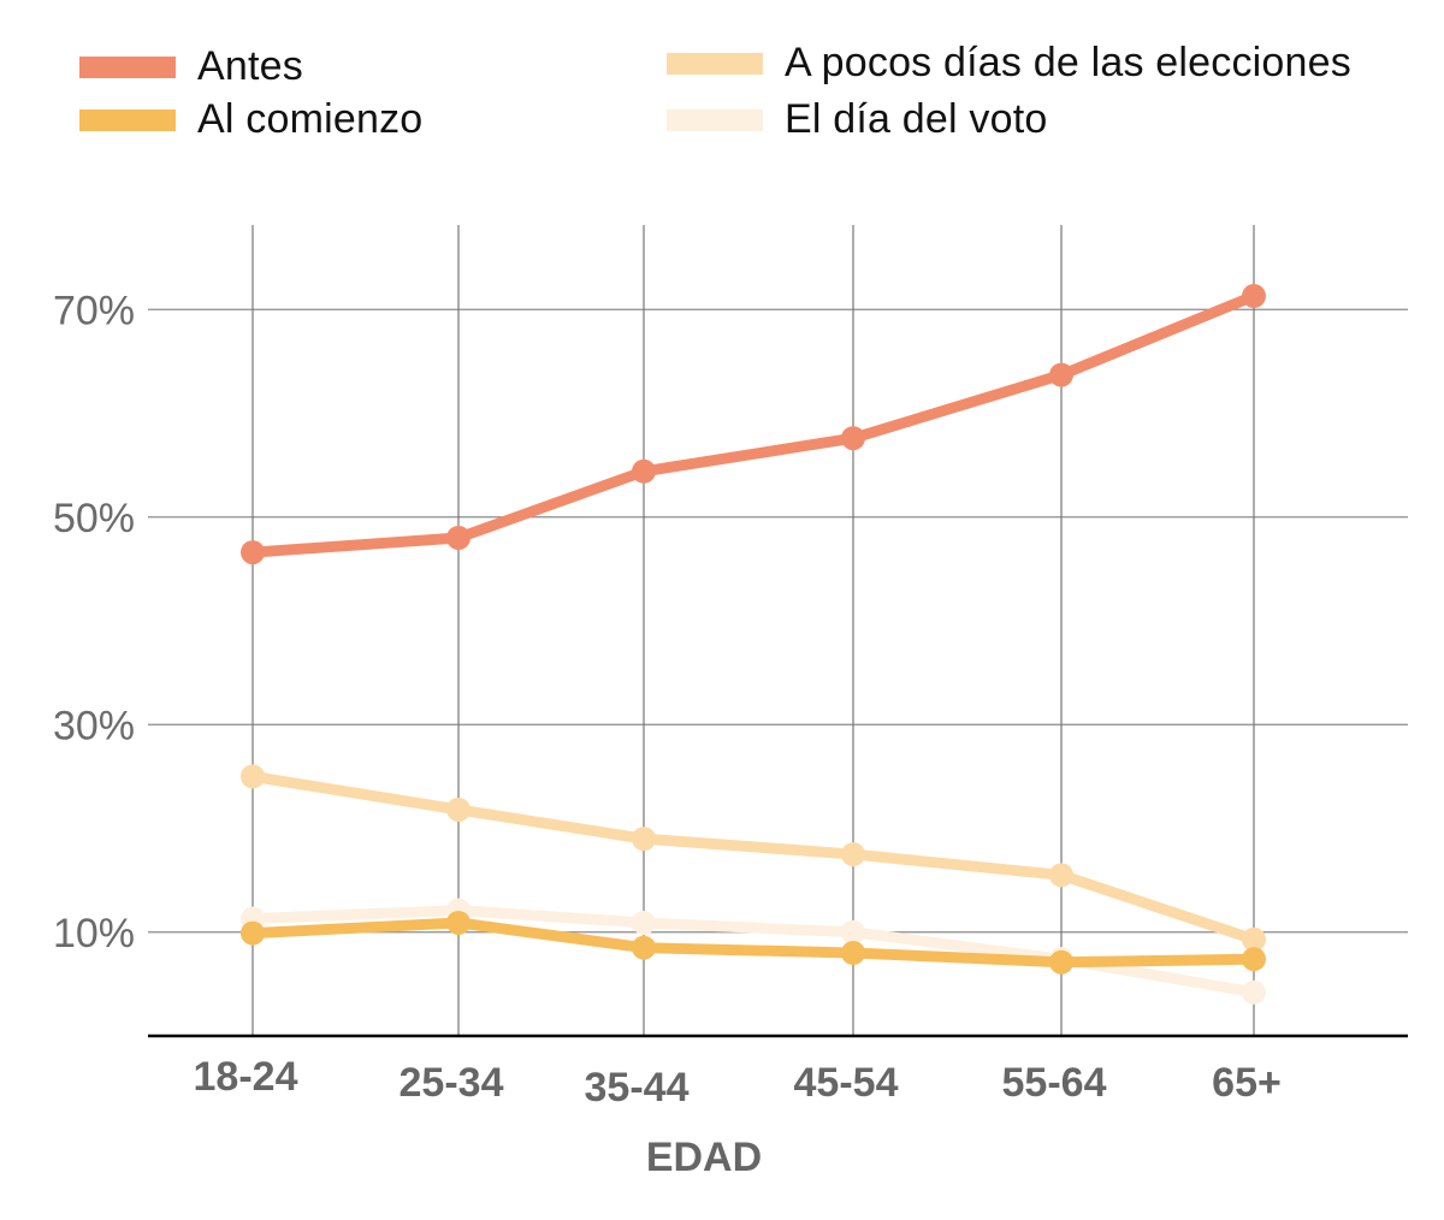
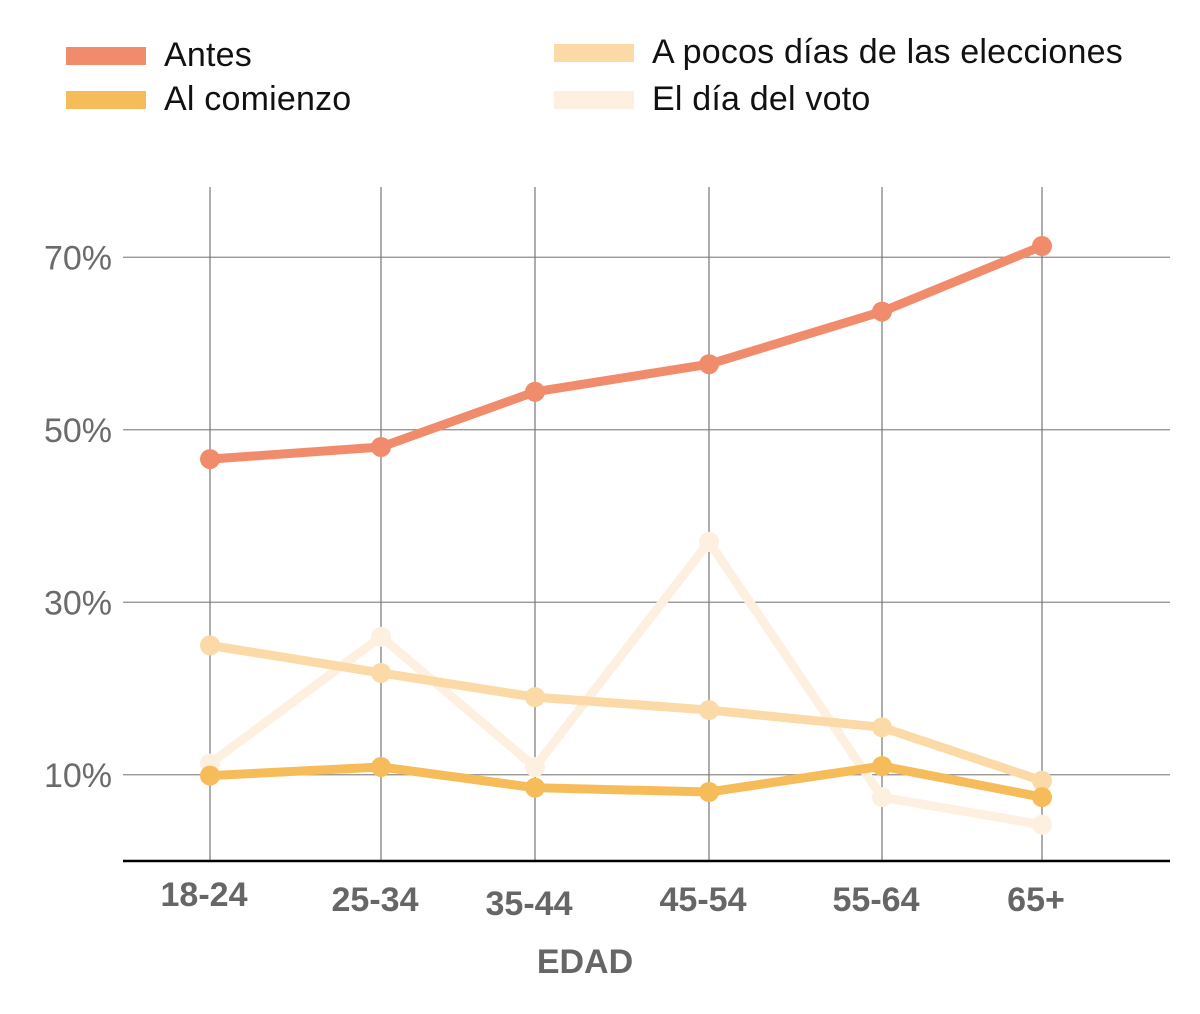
El día del voto/25-34: 12% -> 26%
El día del voto/45-54: 10% -> 37%
Al comienzo/55-64: 7% -> 11%
